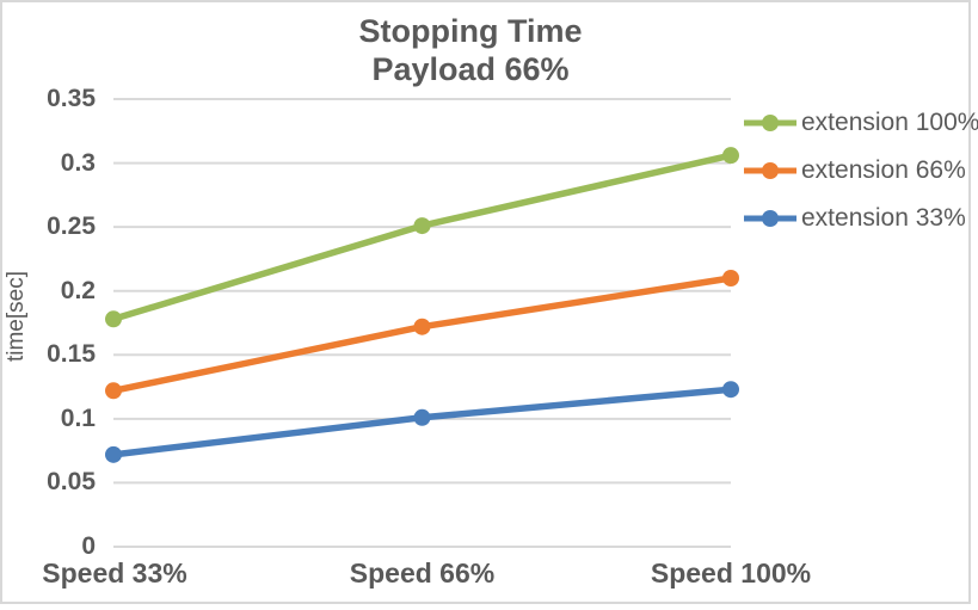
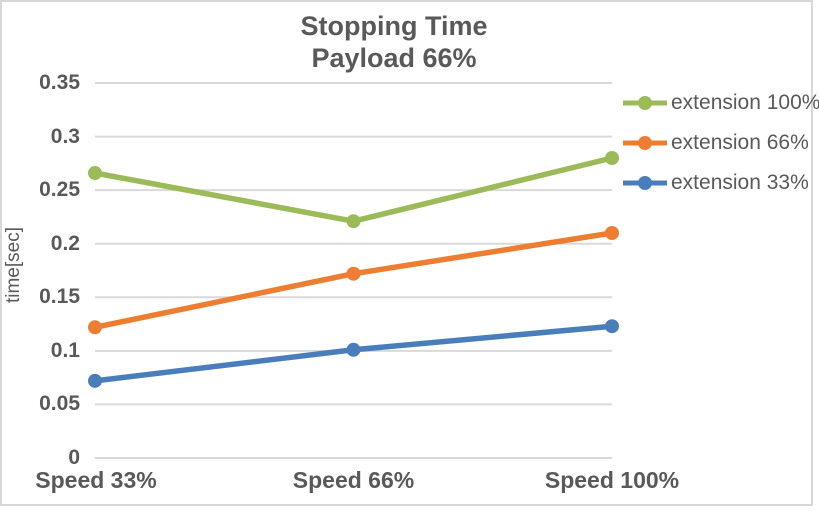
extension 100%/Speed 33%: 0.178 -> 0.266
extension 100%/Speed 66%: 0.251 -> 0.221
extension 100%/Speed 100%: 0.306 -> 0.280
